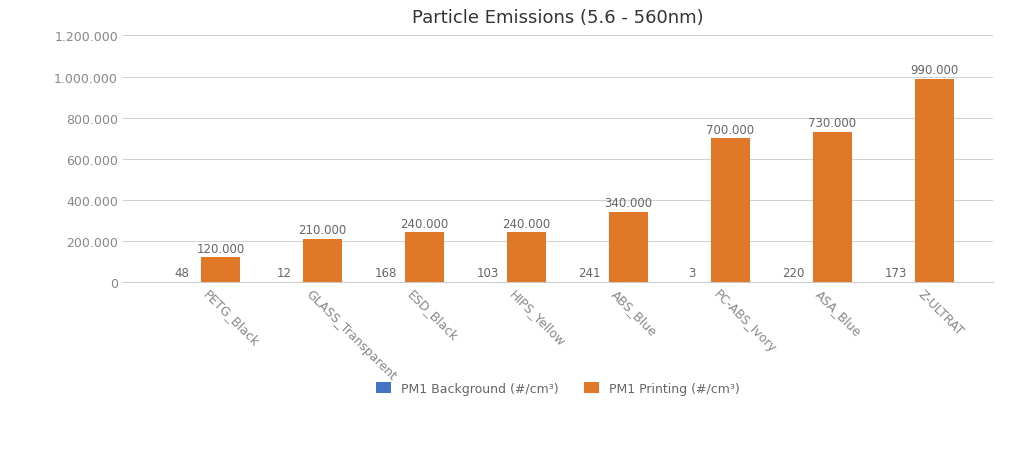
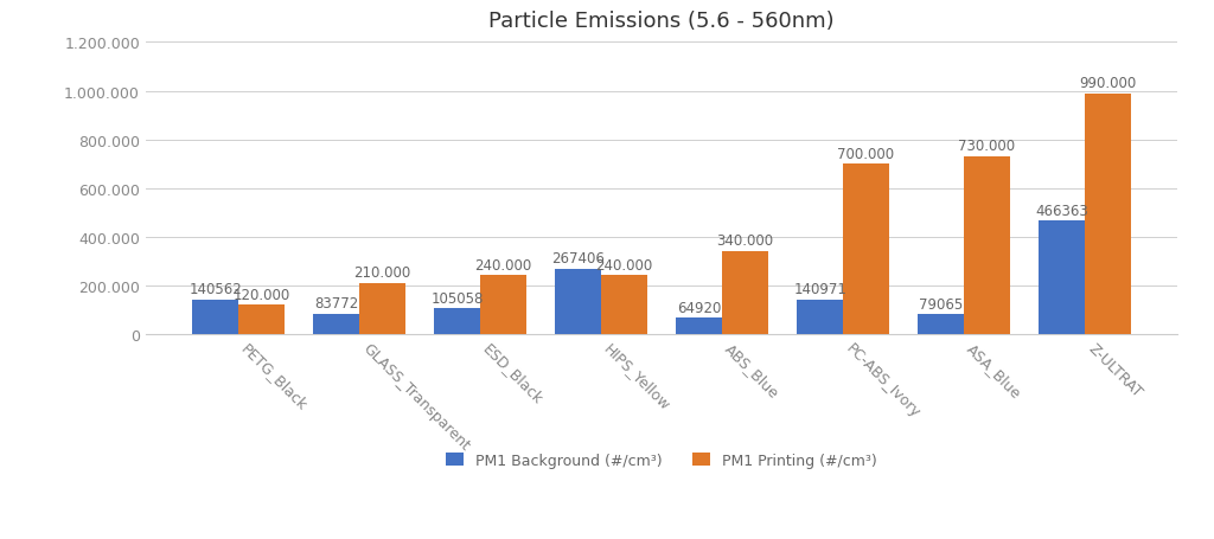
PM1 Background (#/cm³)/PETG_Black: 48 -> 140562
PM1 Background (#/cm³)/GLASS_Transparent: 12 -> 83772
PM1 Background (#/cm³)/ESD_Black: 168 -> 105058
PM1 Background (#/cm³)/HIPS_Yellow: 103 -> 267406
PM1 Background (#/cm³)/ABS_Blue: 241 -> 64920
PM1 Background (#/cm³)/PC-ABS_Ivory: 3 -> 140971
PM1 Background (#/cm³)/ASA_Blue: 220 -> 79065
PM1 Background (#/cm³)/Z-ULTRAT: 173 -> 466363
